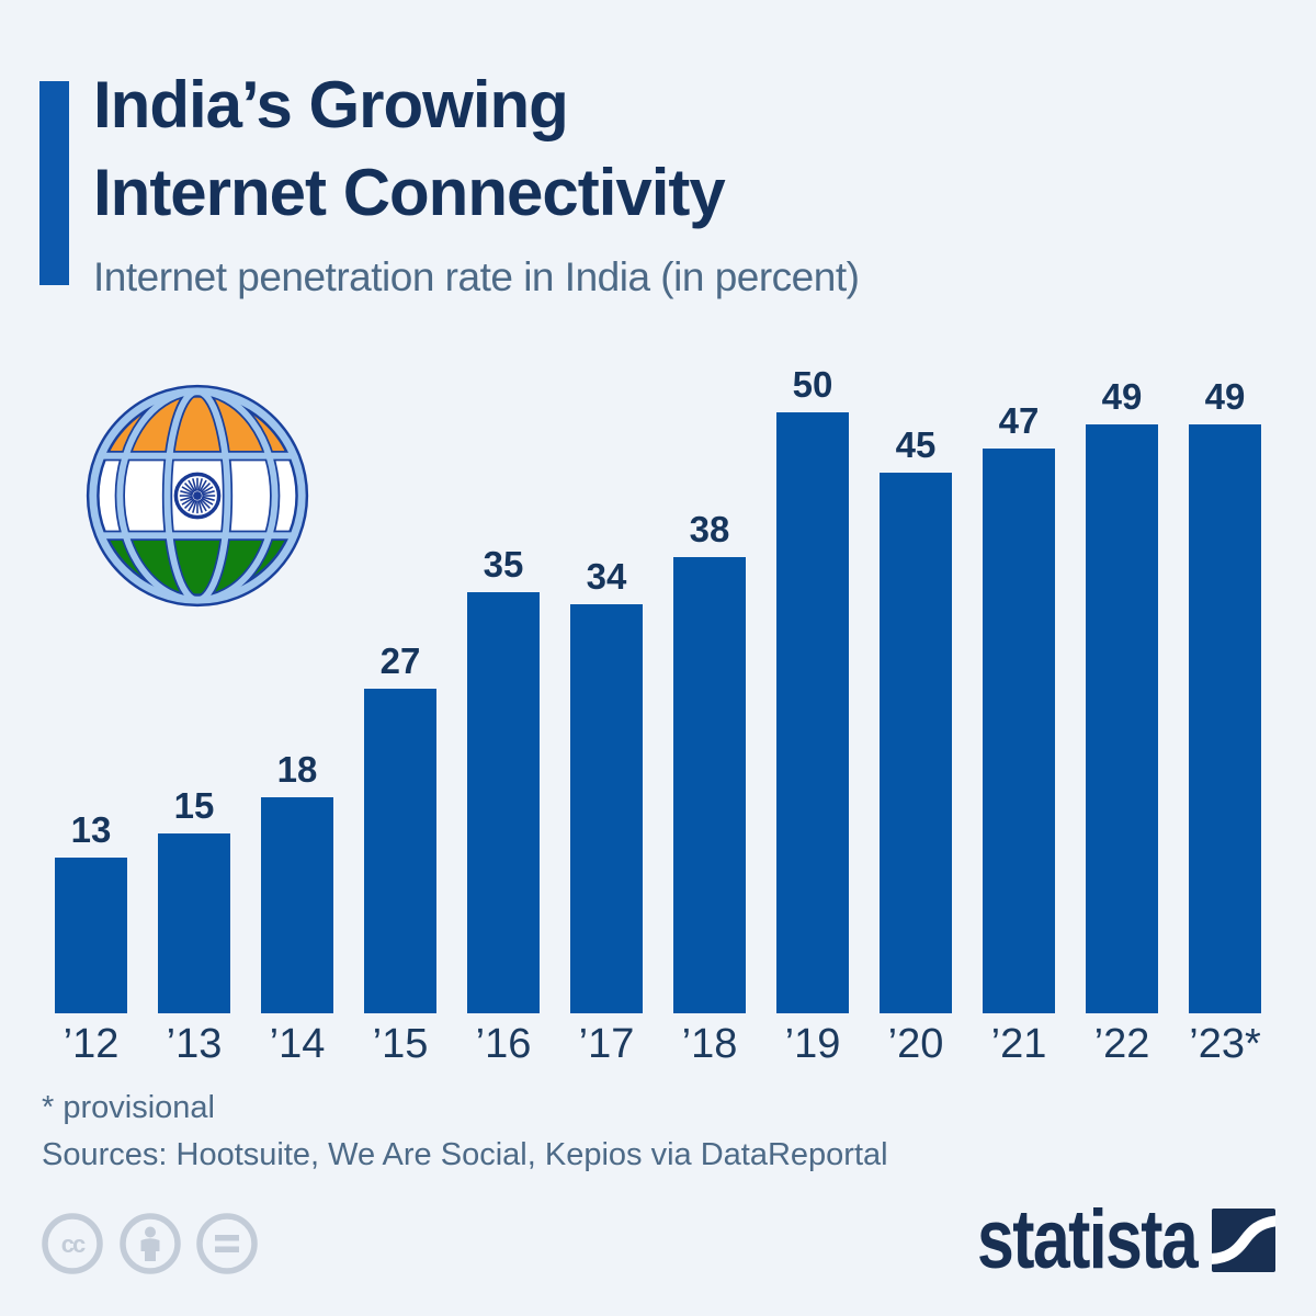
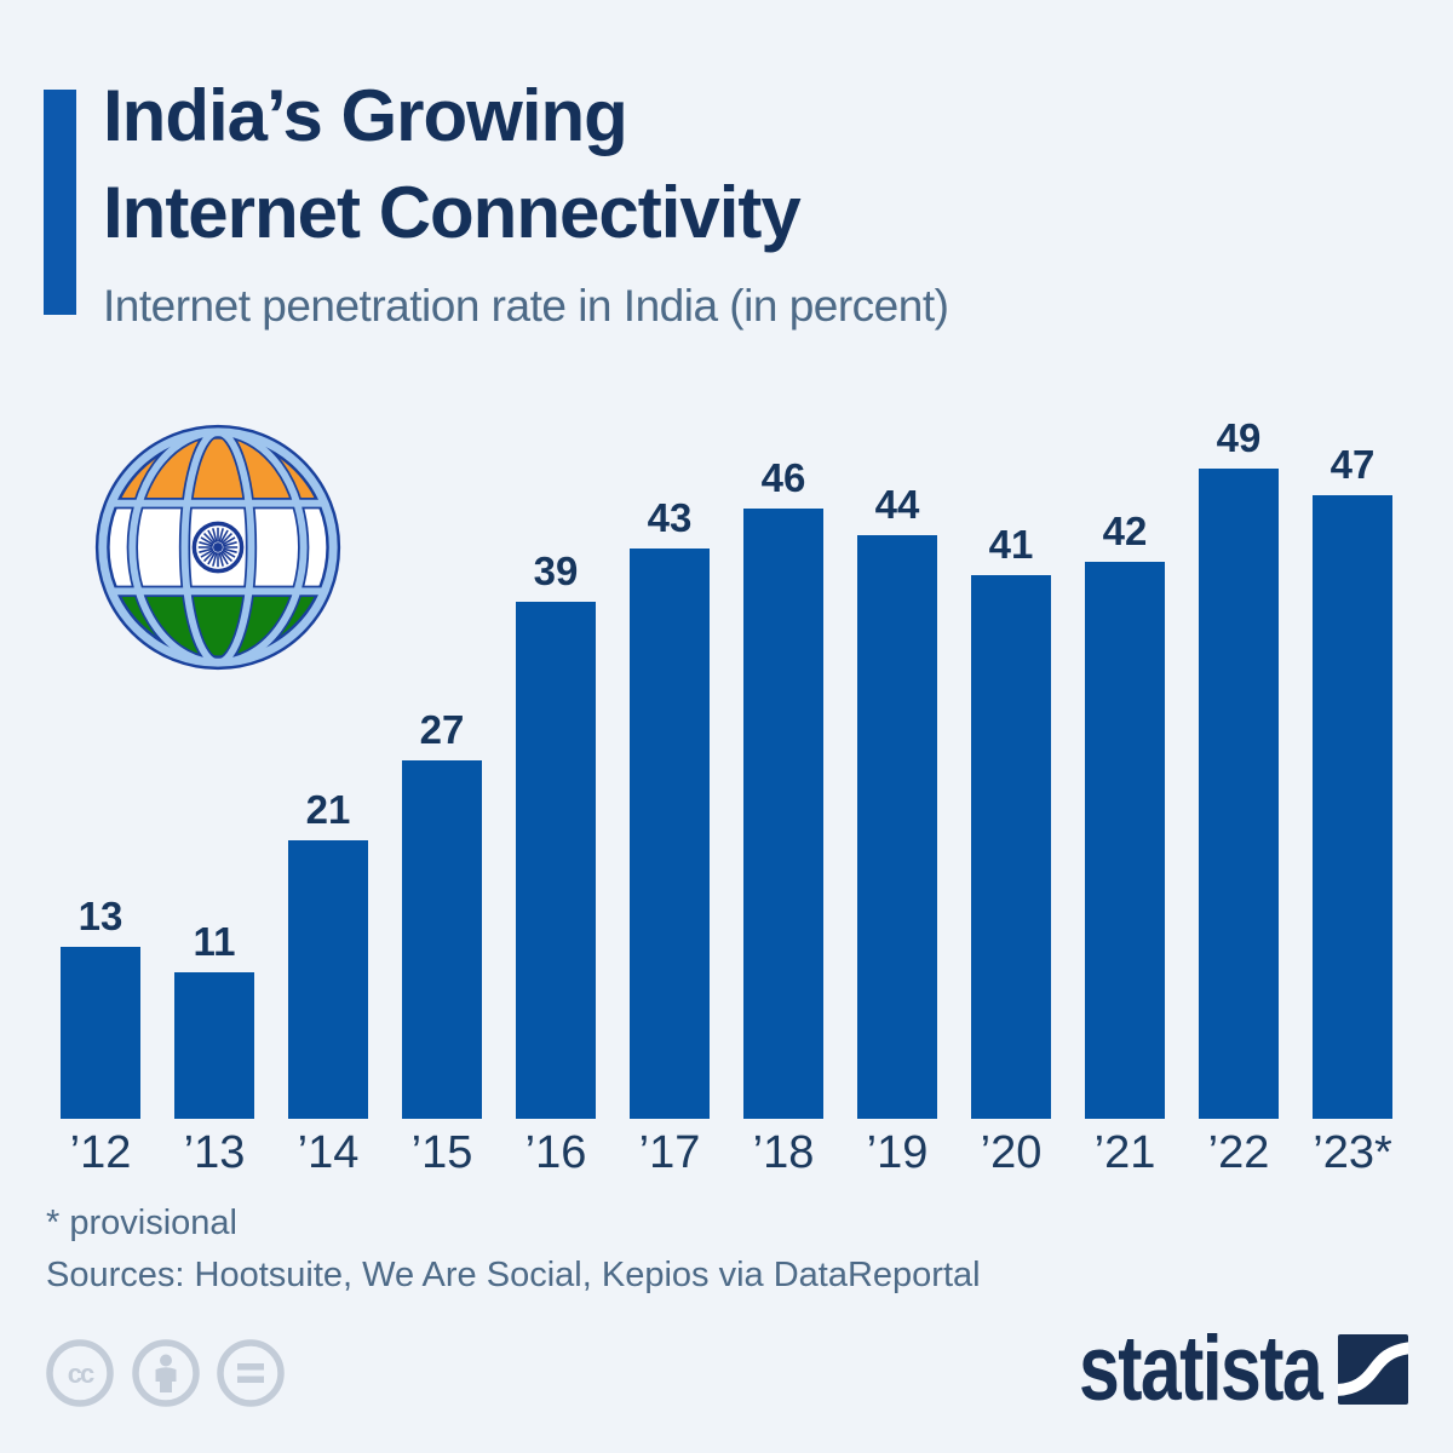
’13: 15 -> 11
’14: 18 -> 21
’16: 35 -> 39
’17: 34 -> 43
’18: 38 -> 46
’19: 50 -> 44
’20: 45 -> 41
’21: 47 -> 42
’23*: 49 -> 47
